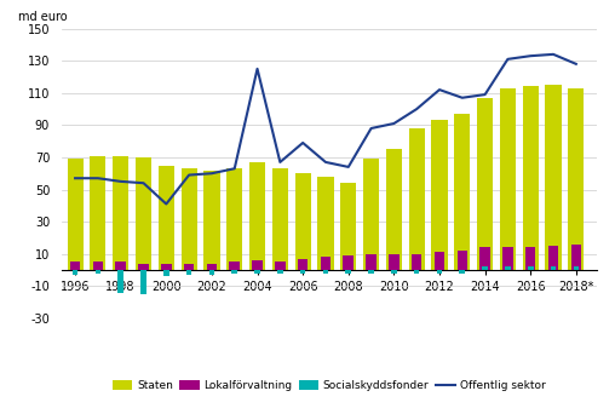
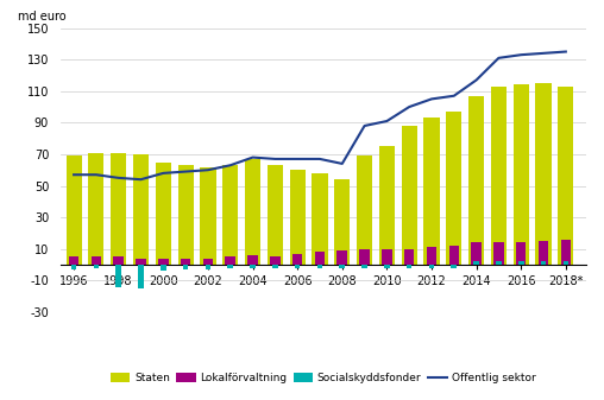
Offentlig sektor/2000: 41 -> 58
Offentlig sektor/2004: 125 -> 68
Offentlig sektor/2006: 79 -> 67
Offentlig sektor/2012: 112 -> 105
Offentlig sektor/2014: 109 -> 117
Offentlig sektor/2018*: 128 -> 135
